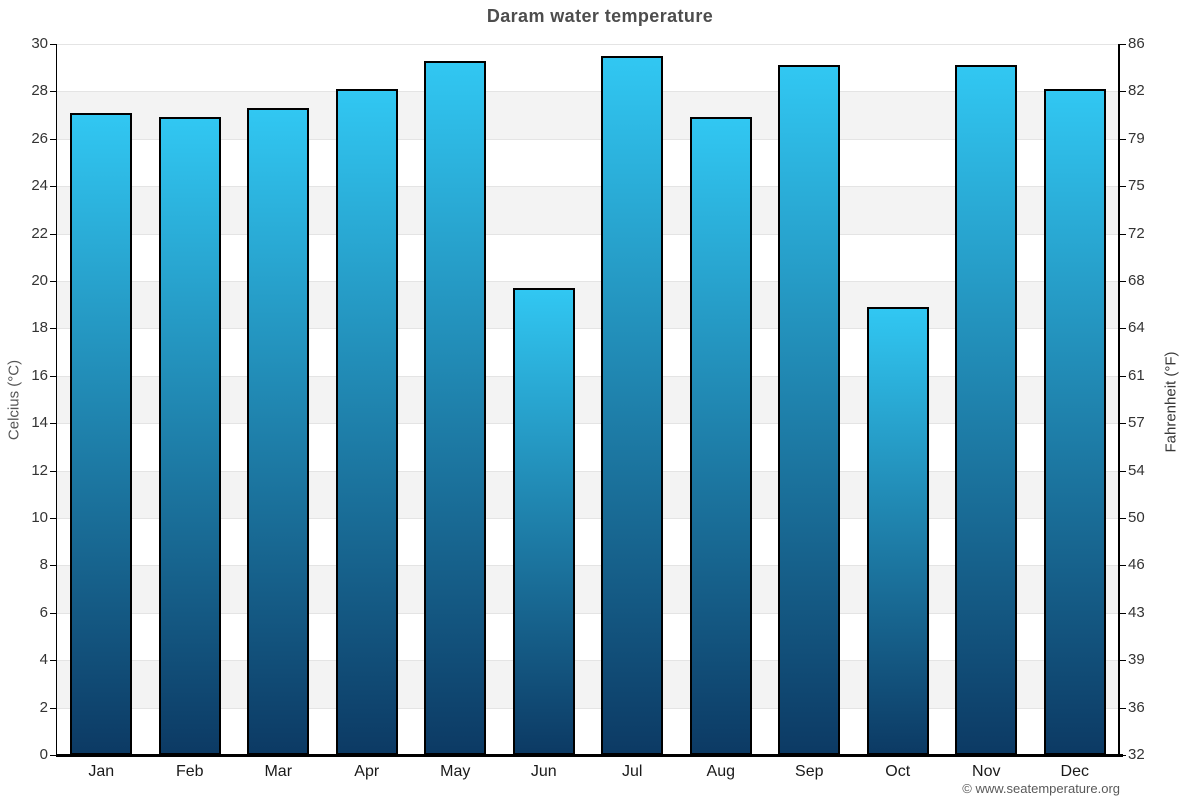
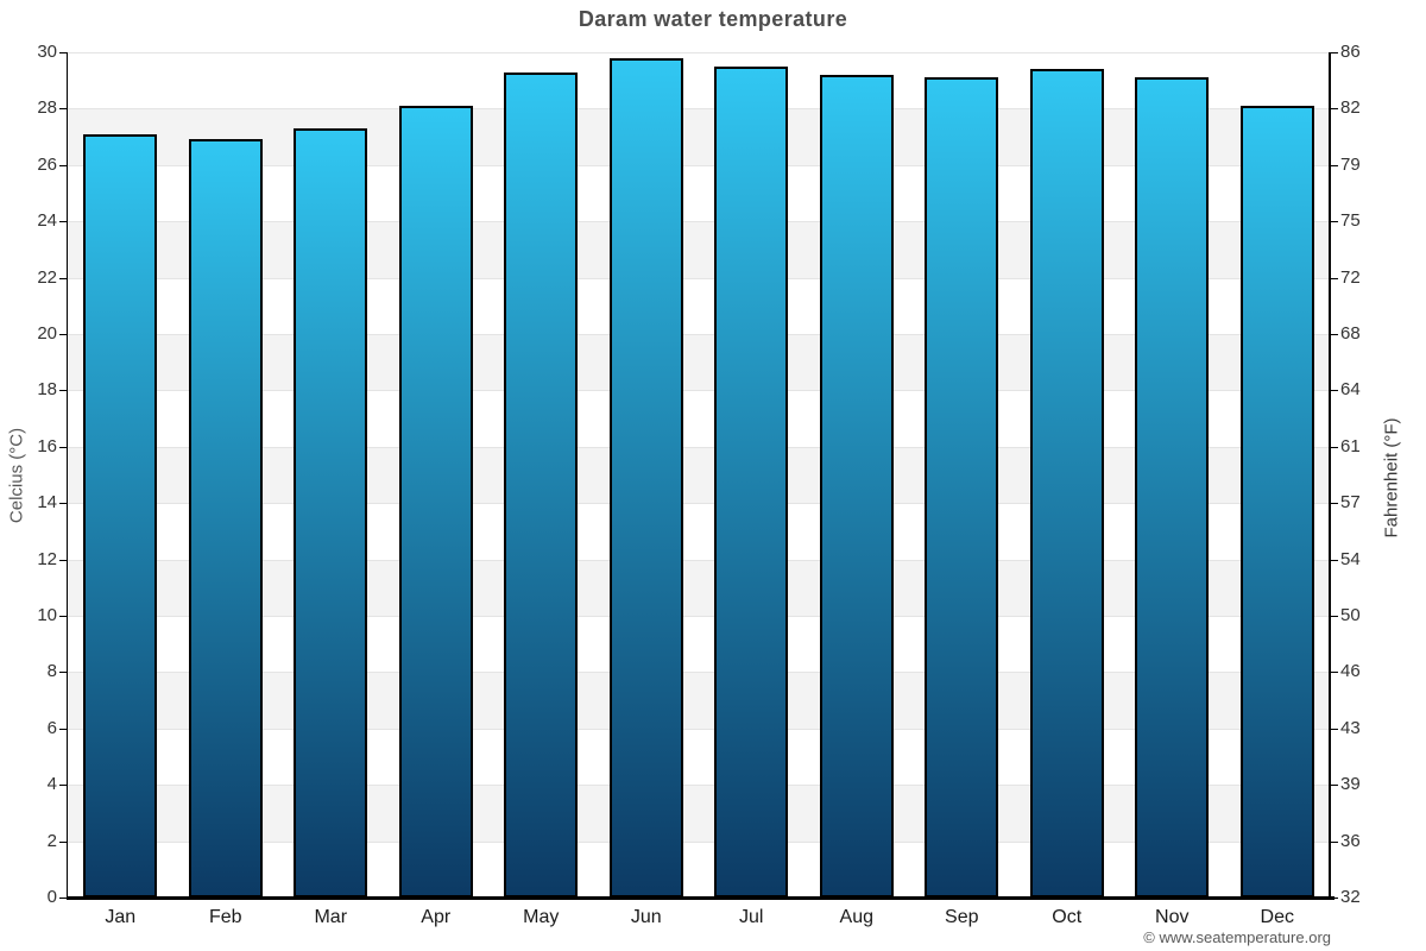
Jun: 19.7 -> 29.8
Aug: 26.9 -> 29.2
Oct: 18.9 -> 29.4
